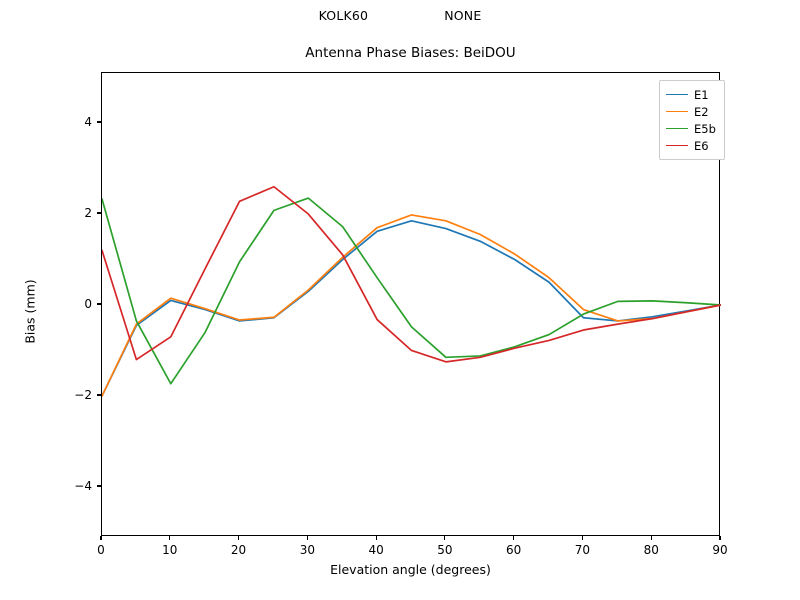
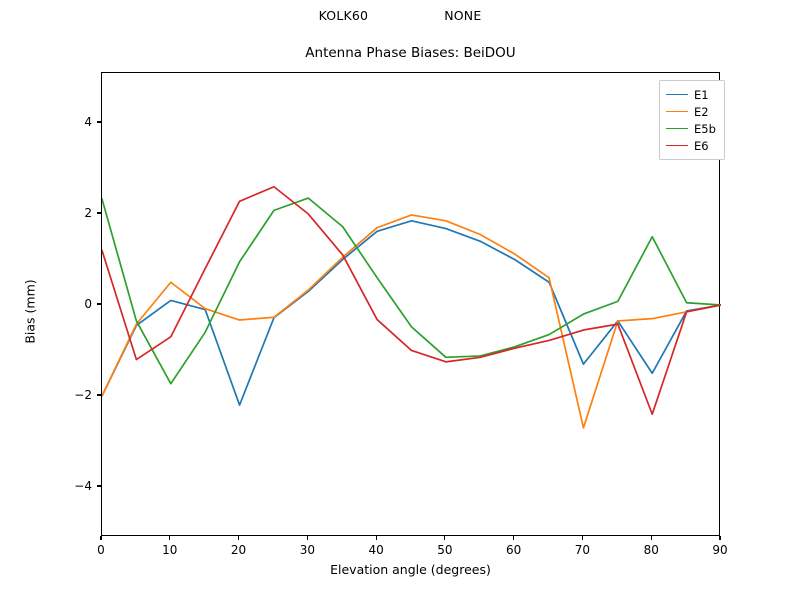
E2/10: 0.1 -> 0.5
E1/20: -0.3 -> -2.2
E1/70: -0.3 -> -1.3
E2/70: -0.1 -> -2.7
E1/80: -0.3 -> -1.5
E5b/80: 0.1 -> 1.5
E6/80: -0.3 -> -2.4
